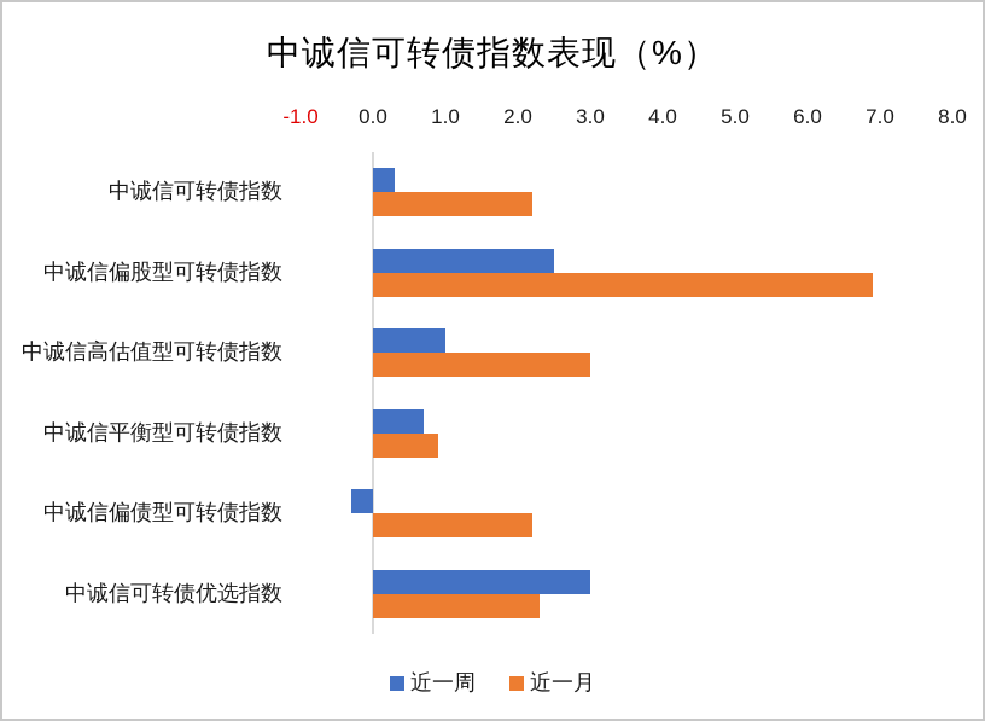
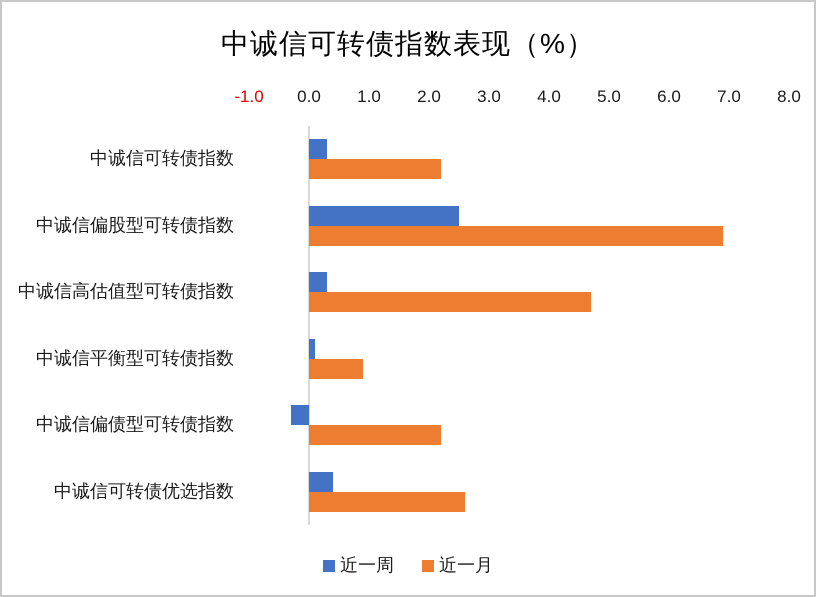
近一周/中诚信高估值型可转债指数: 1.0 -> 0.3
近一月/中诚信高估值型可转债指数: 3.0 -> 4.7
近一周/中诚信平衡型可转债指数: 0.7 -> 0.1
近一周/中诚信可转债优选指数: 3.0 -> 0.4
近一月/中诚信可转债优选指数: 2.3 -> 2.6
